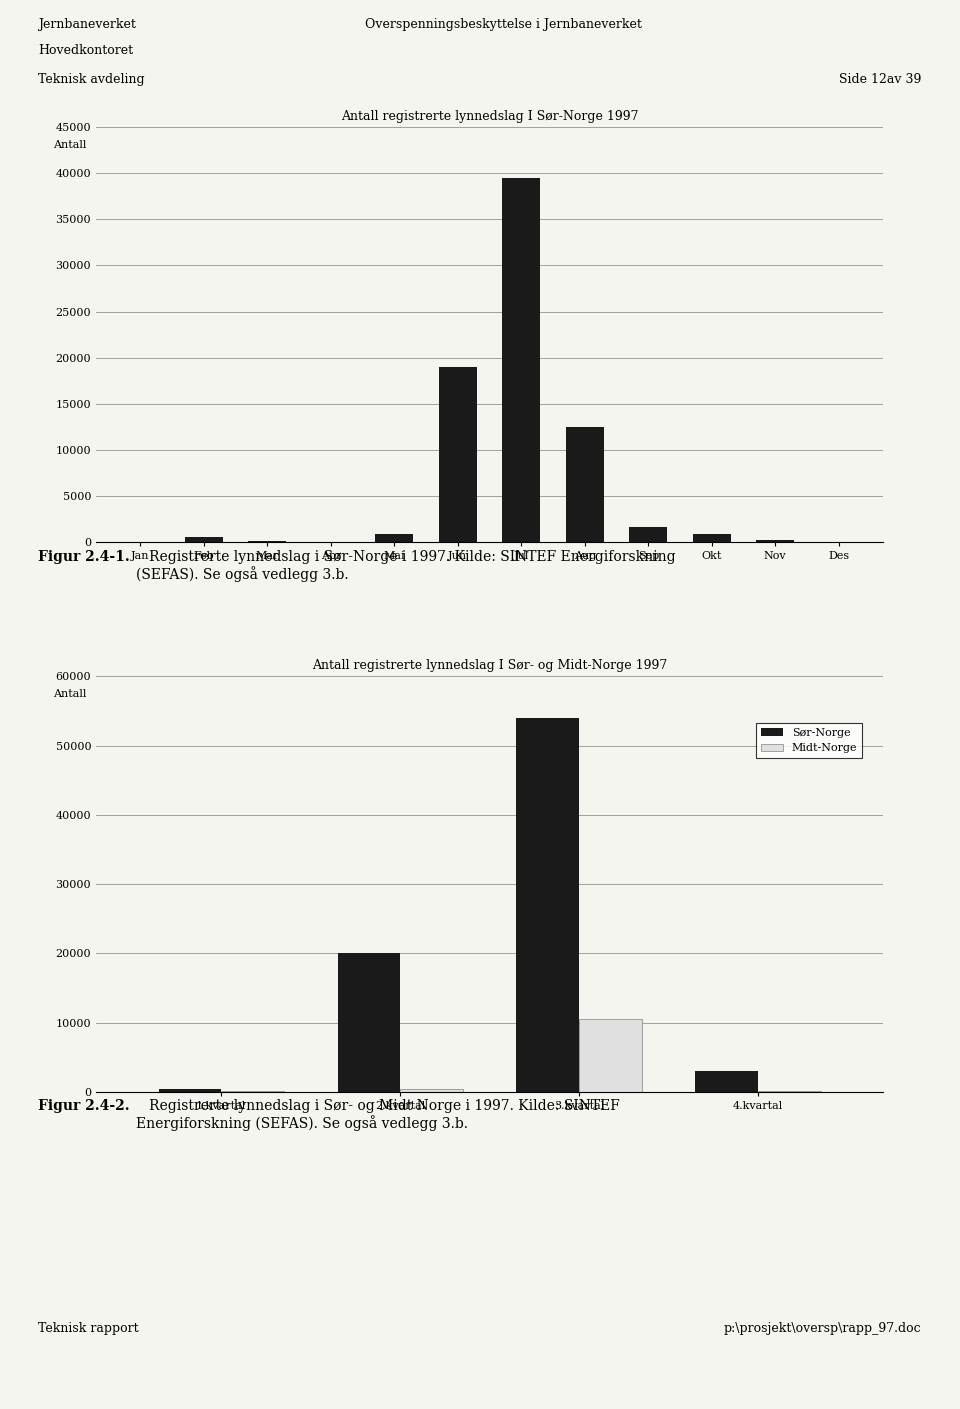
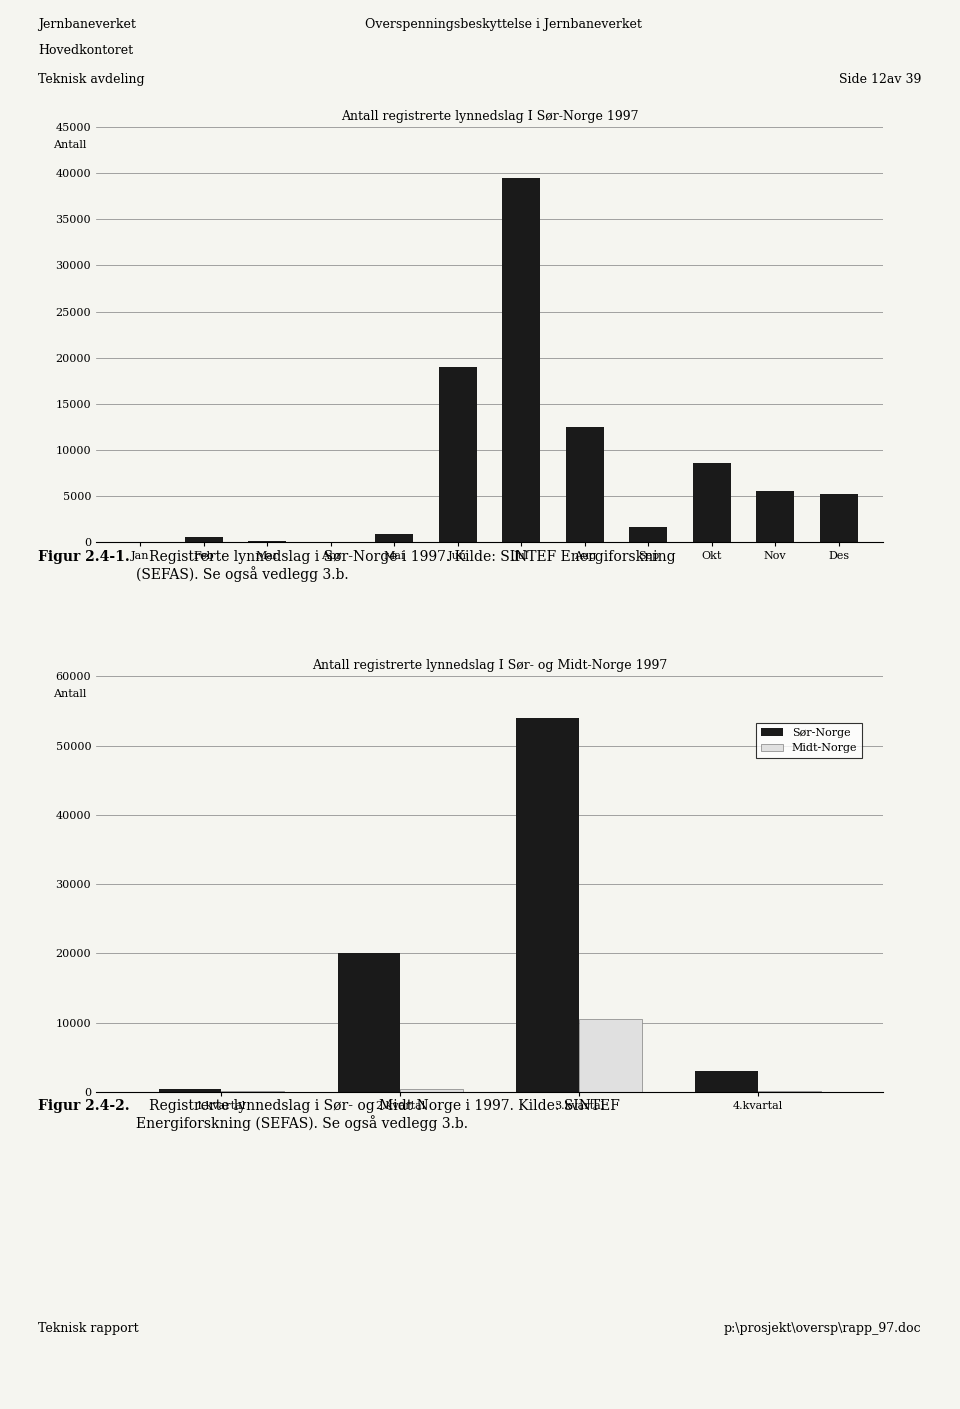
Antall registrerte lynnedslag I Sør-Norge 1997/Okt: 900 -> 8600
Antall registrerte lynnedslag I Sør-Norge 1997/Nov: 300 -> 5600
Antall registrerte lynnedslag I Sør-Norge 1997/Des: 0 -> 5200
